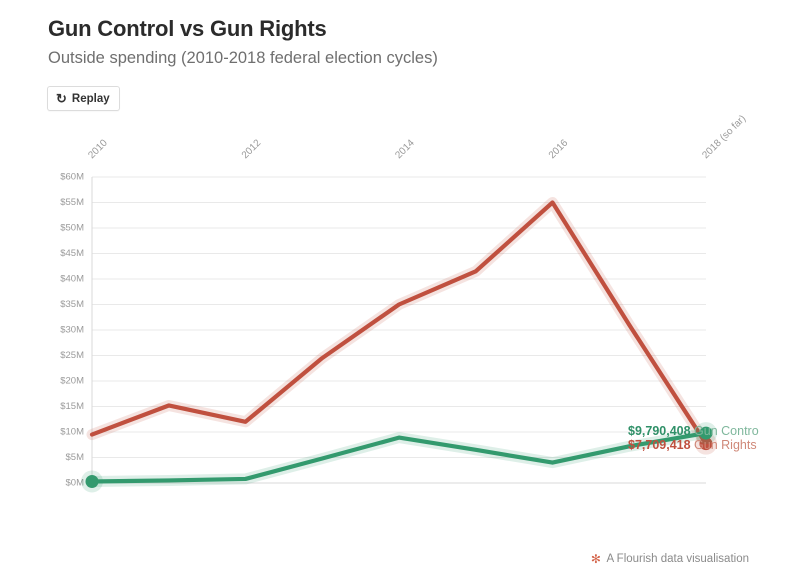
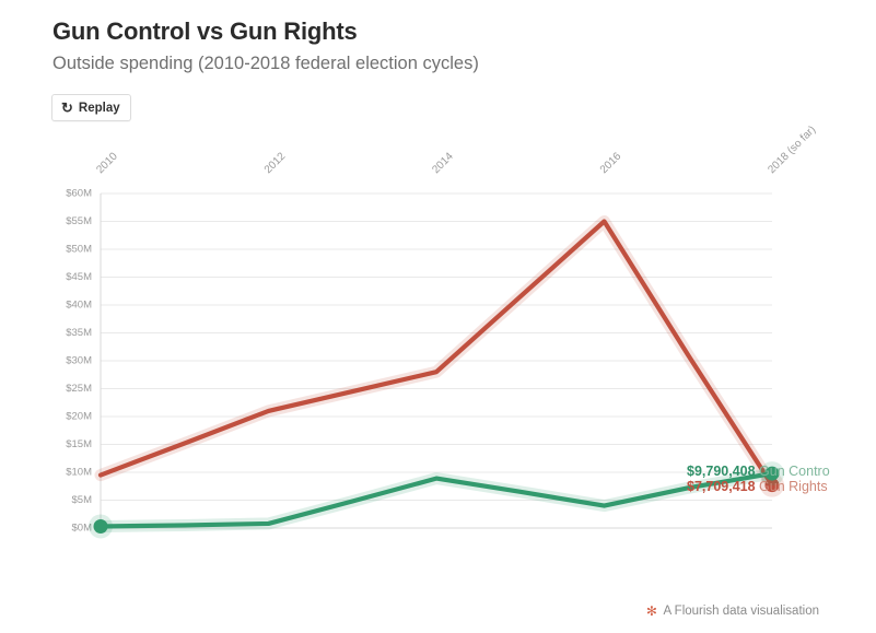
Gun Rights/2012: $12M -> $21M
Gun Rights/2014: $35M -> $28M
